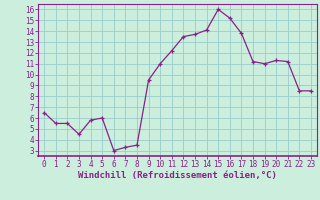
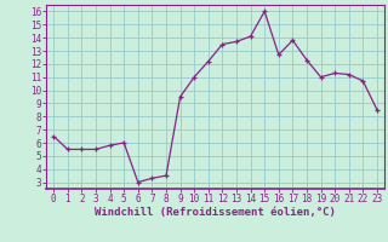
3: 4.5 -> 5.5
16: 15.2 -> 12.7
18: 11.2 -> 12.3
22: 8.5 -> 10.7
